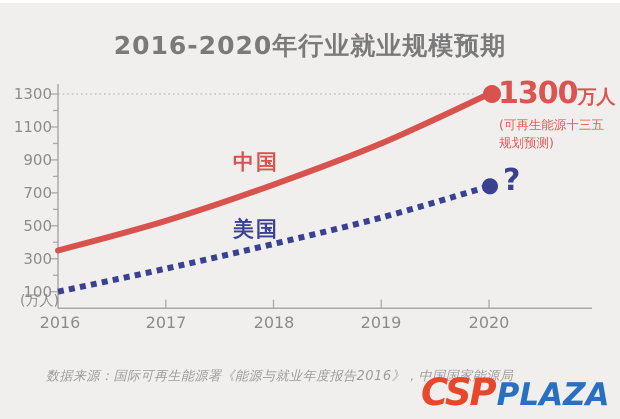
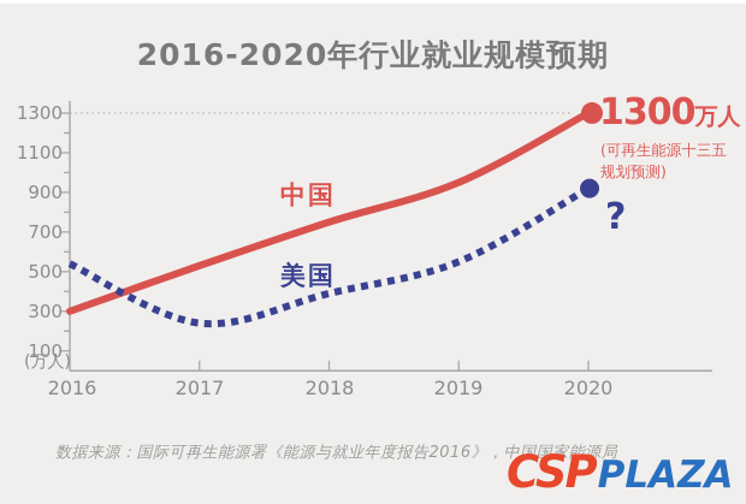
中国/2016: 350 -> 300
美国/2016: 100 -> 540
中国/2019: 1000 -> 950
美国/2020: 740 -> 920
